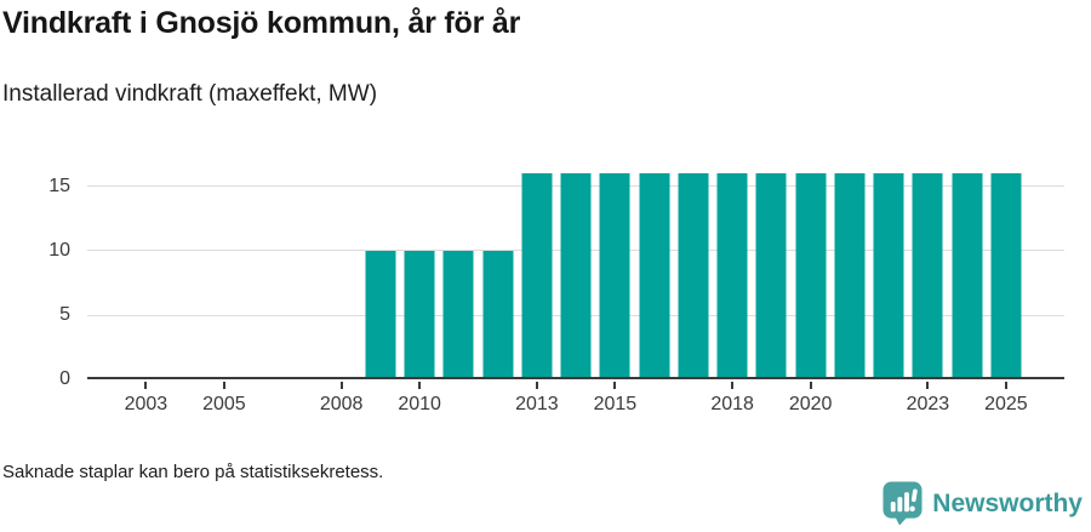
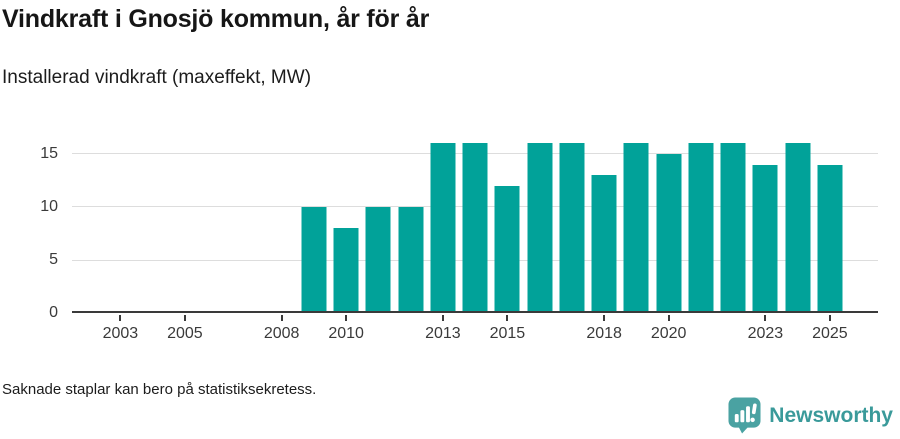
2010: 10 -> 8
2015: 16 -> 12
2018: 16 -> 13
2020: 16 -> 15
2023: 16 -> 14
2025: 16 -> 14
